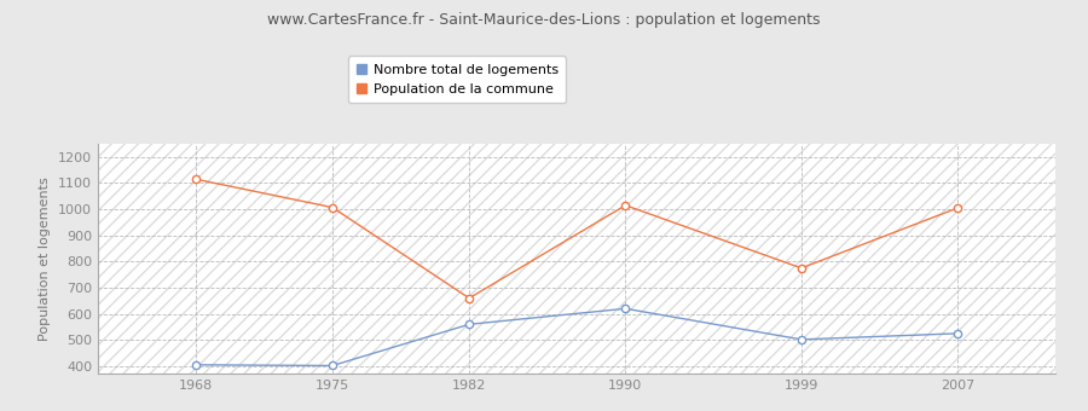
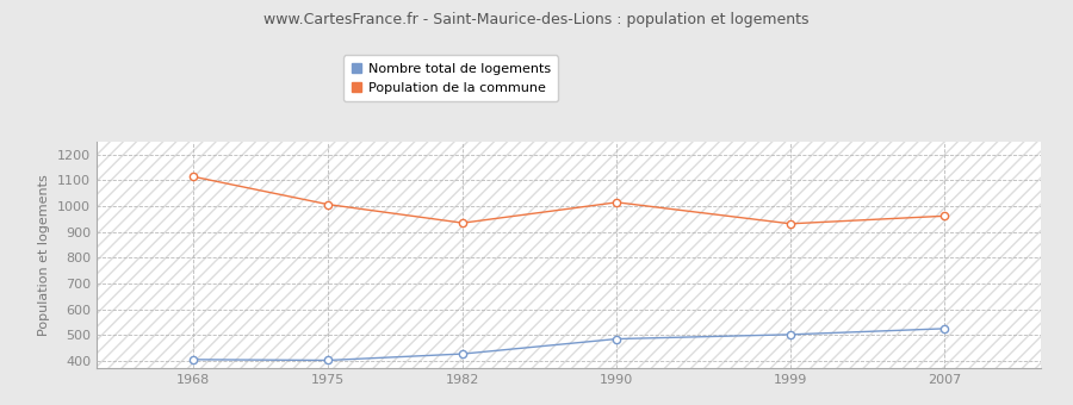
Nombre total de logements/1982: 560 -> 427
Population de la commune/1982: 660 -> 935
Nombre total de logements/1990: 620 -> 485
Population de la commune/1999: 775 -> 932
Population de la commune/2007: 1005 -> 962
